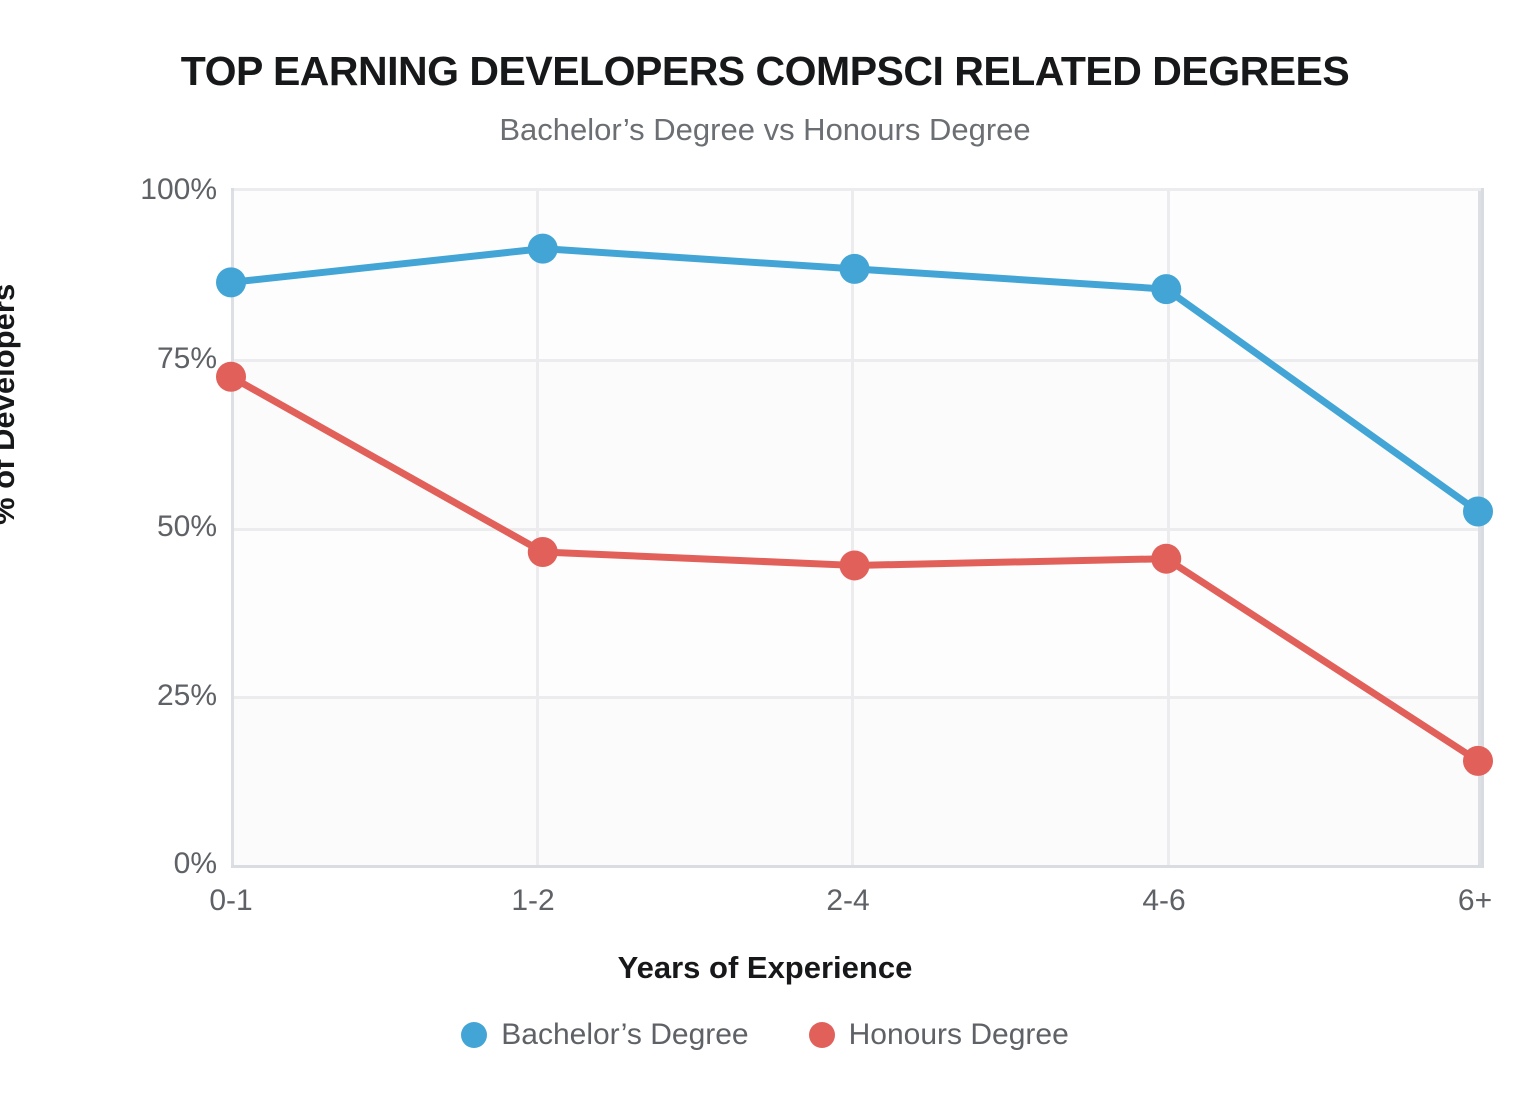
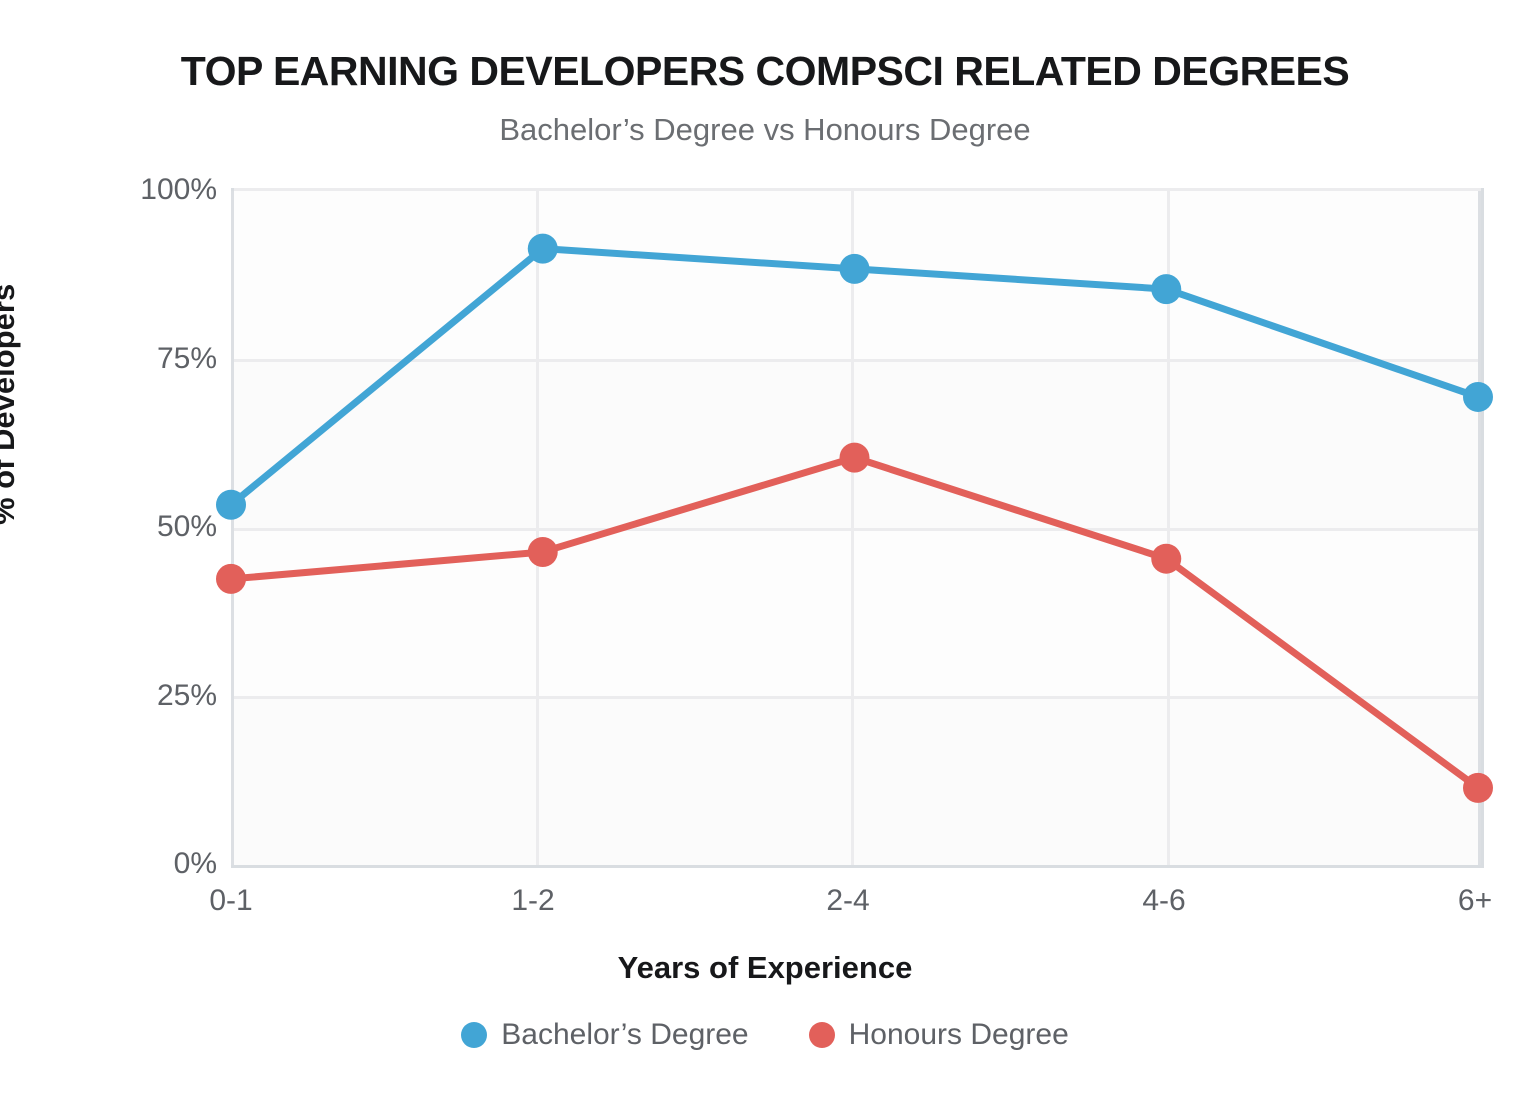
Bachelor’s Degree/0-1: 86% -> 53%
Honours Degree/0-1: 72% -> 42%
Honours Degree/2-4: 44% -> 60%
Bachelor’s Degree/6+: 52% -> 69%
Honours Degree/6+: 15% -> 11%
